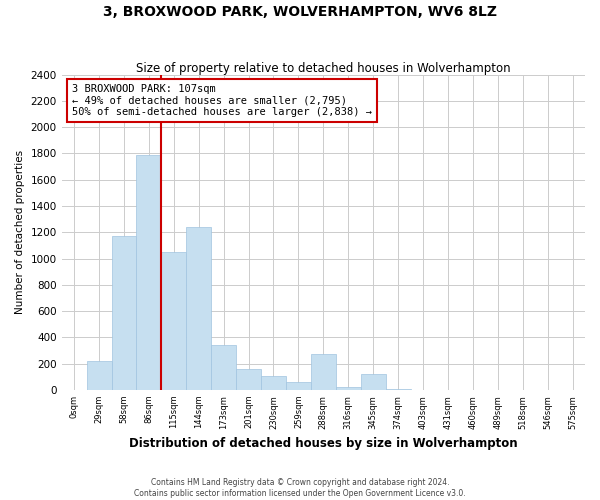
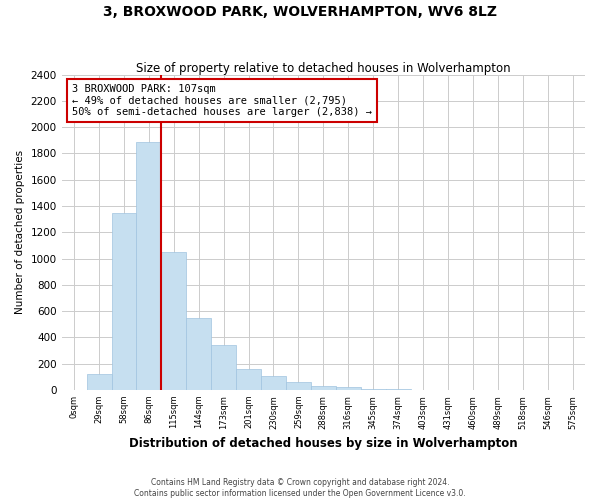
29sqm: 220 -> 120
58sqm: 1170 -> 1350
86sqm: 1790 -> 1890
144sqm: 1240 -> 550
288sqm: 270 -> 30
345sqm: 120 -> 10
